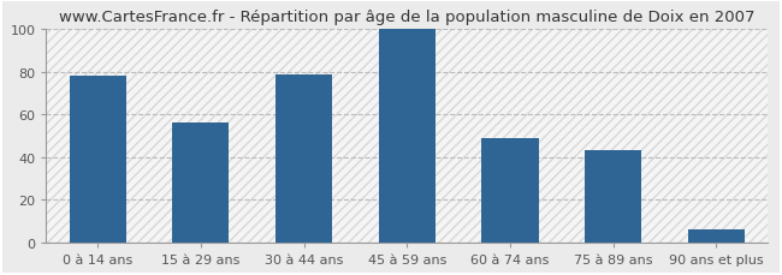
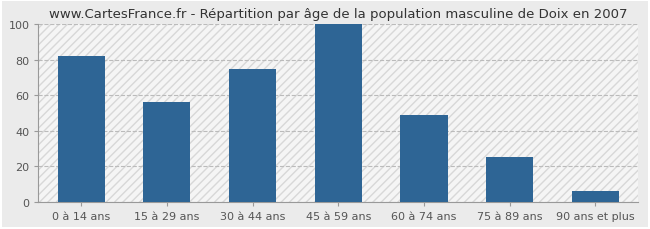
0 à 14 ans: 78 -> 82
30 à 44 ans: 79 -> 75
75 à 89 ans: 43 -> 25
